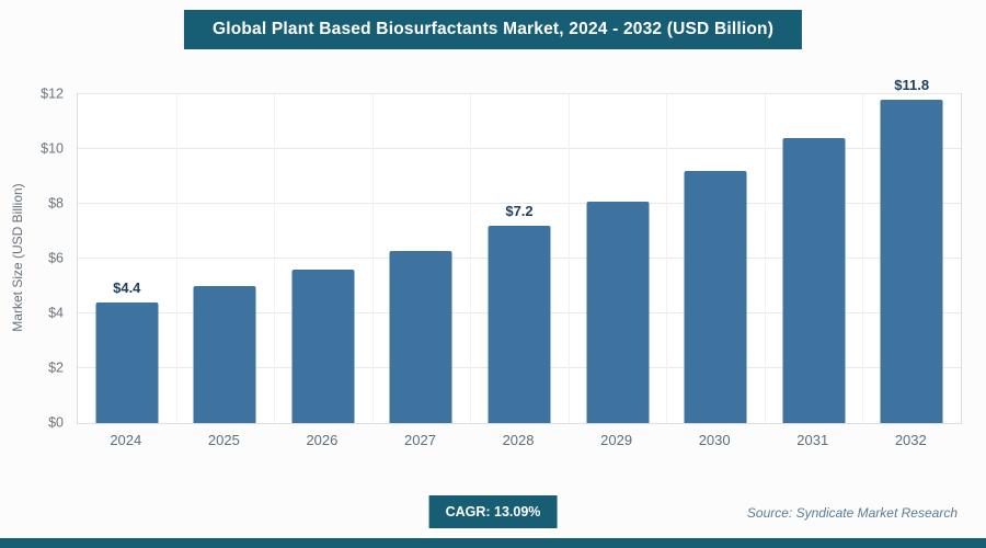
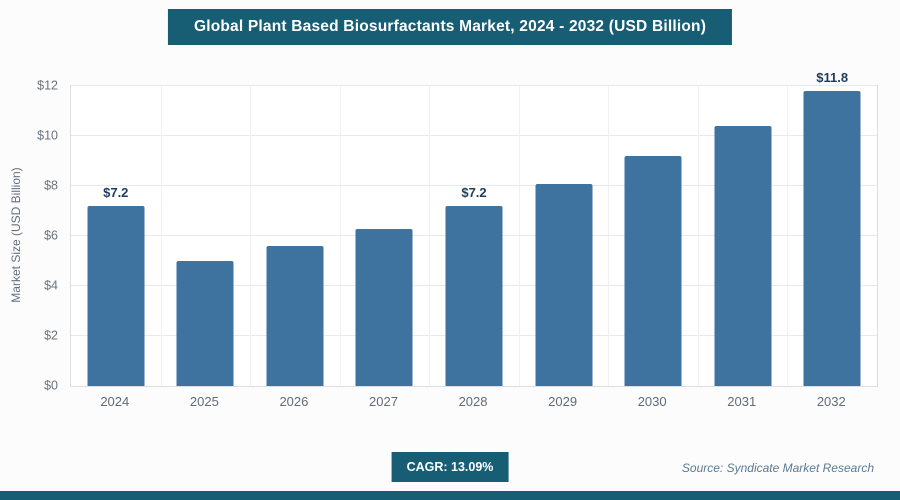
2024: $4.4 -> $7.2
